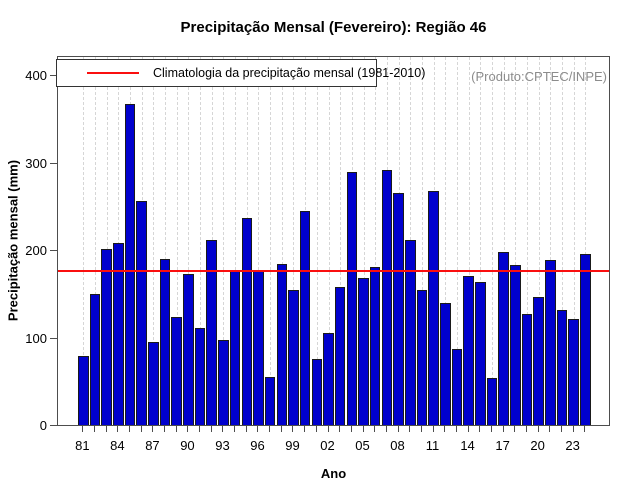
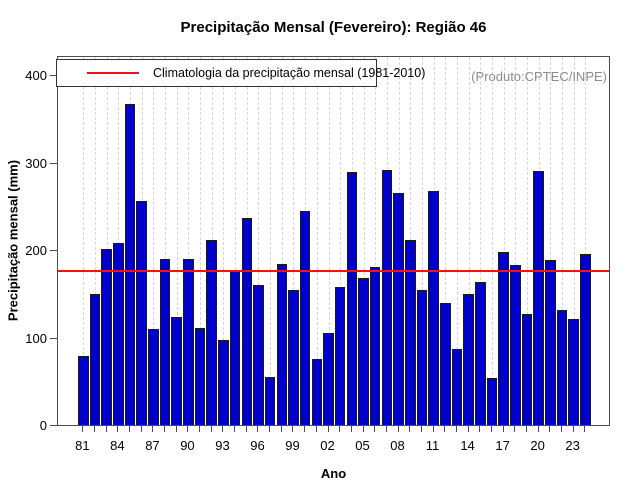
87: 100 -> 110
90: 170 -> 190
96: 180 -> 160
14: 170 -> 150
20: 150 -> 290
